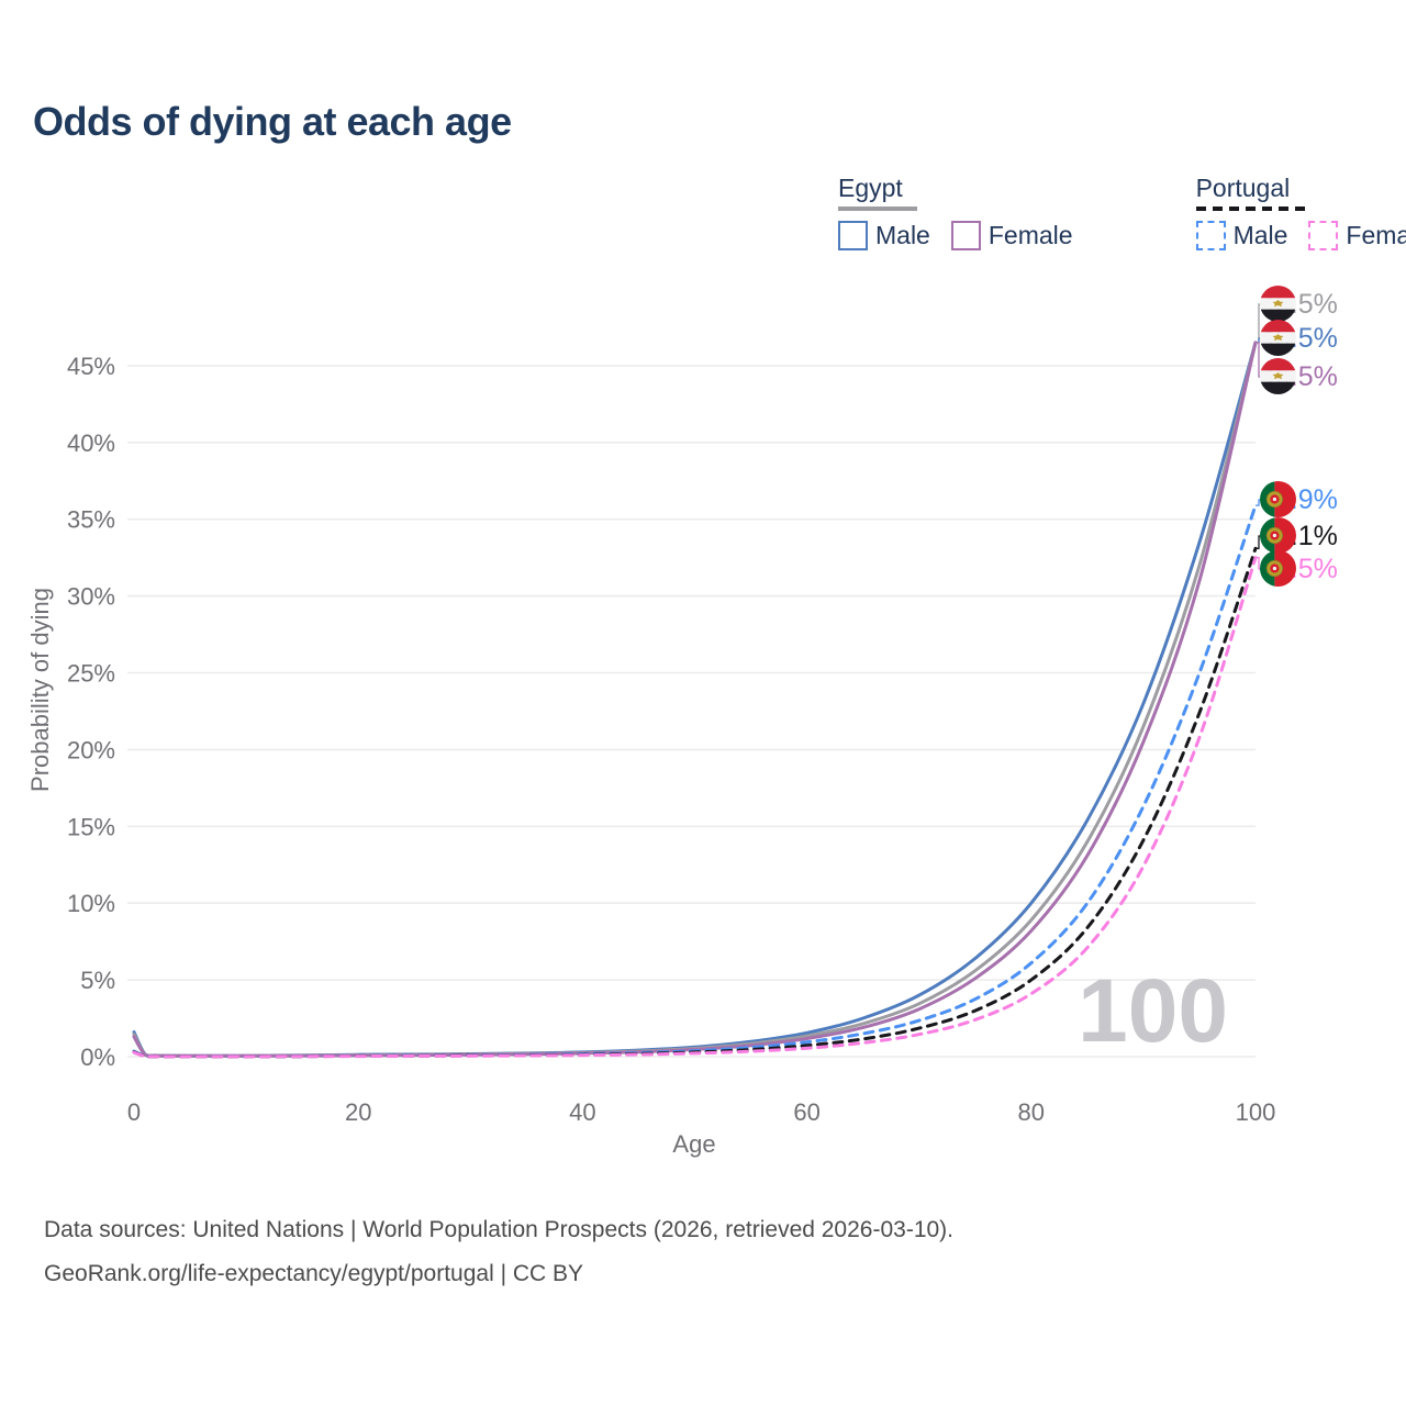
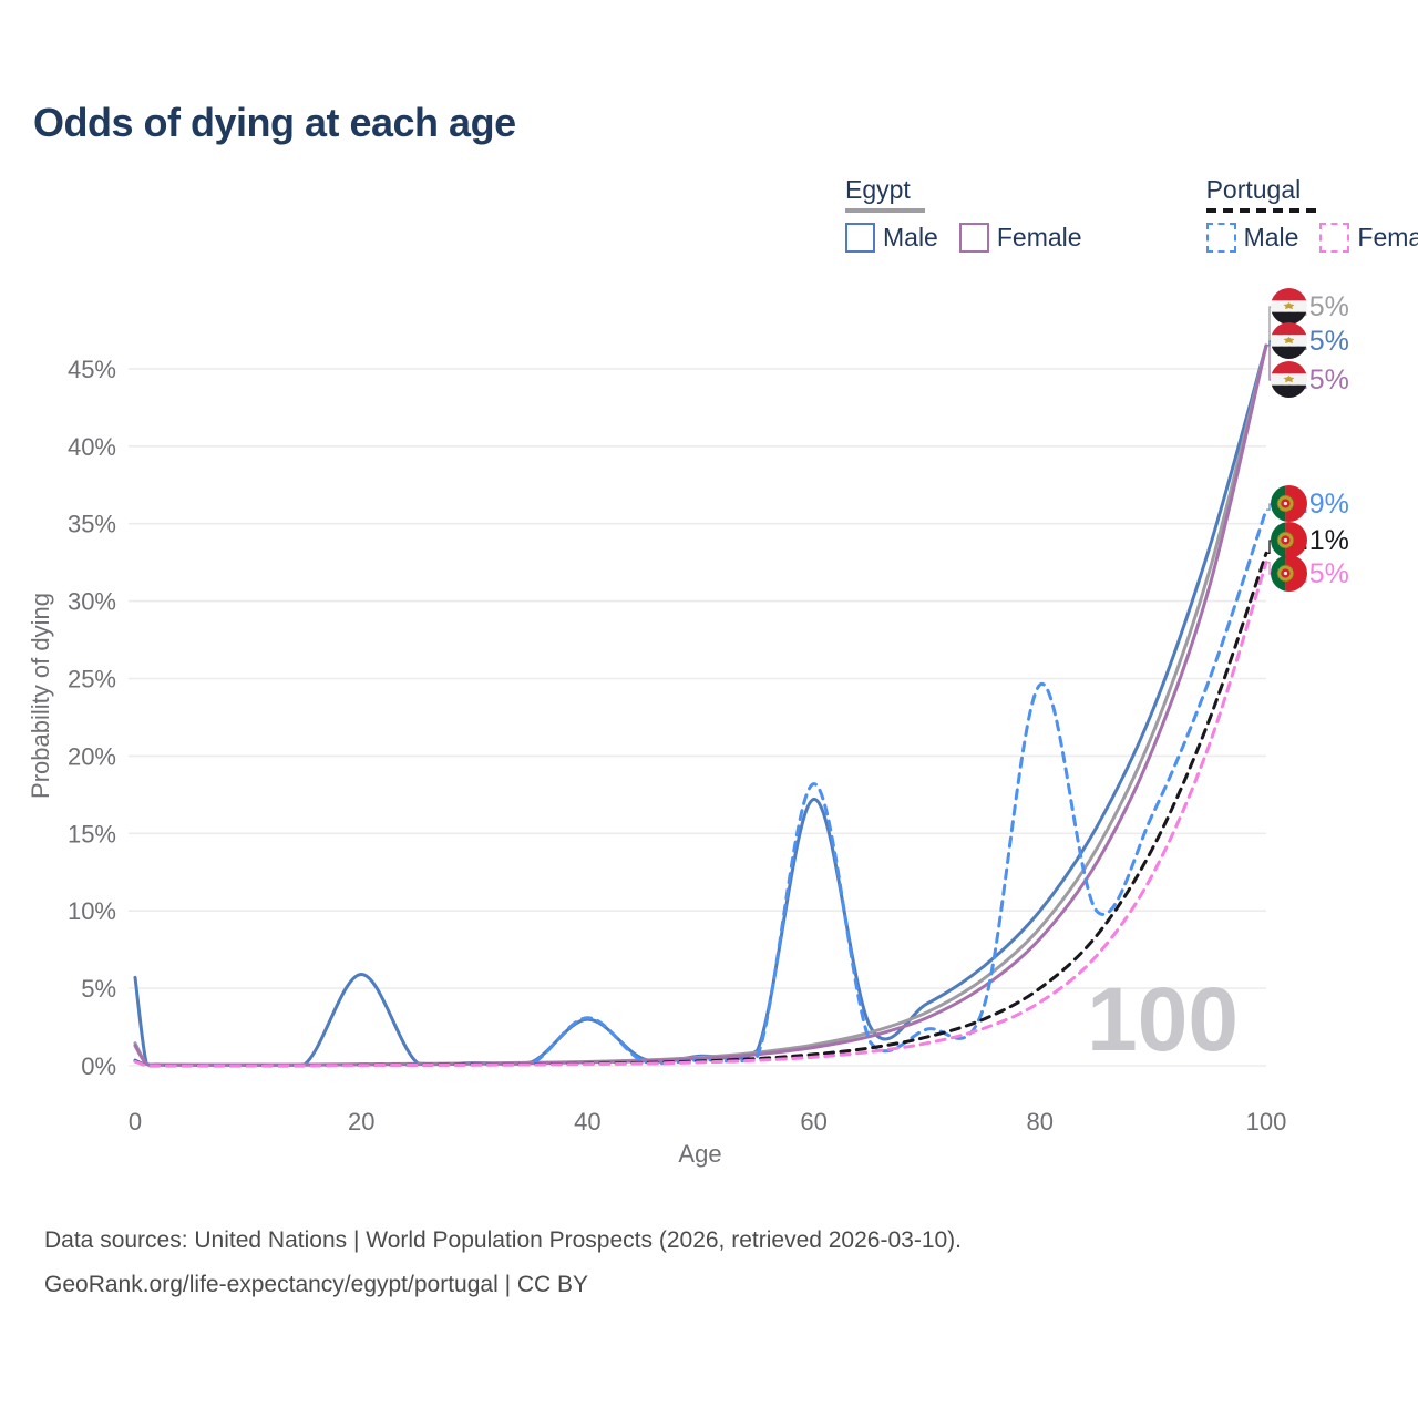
Egypt Male/0: 1.6% -> 5.7%
Egypt Male/20: 0.1% -> 5.9%
Egypt Male/40: 0.3% -> 3.0%
Portugal Male/40: 0.2% -> 3.1%
Egypt Male/60: 1.6% -> 17.2%
Portugal Male/60: 0.9% -> 18.2%
Portugal Male/80: 6.1% -> 24.6%
